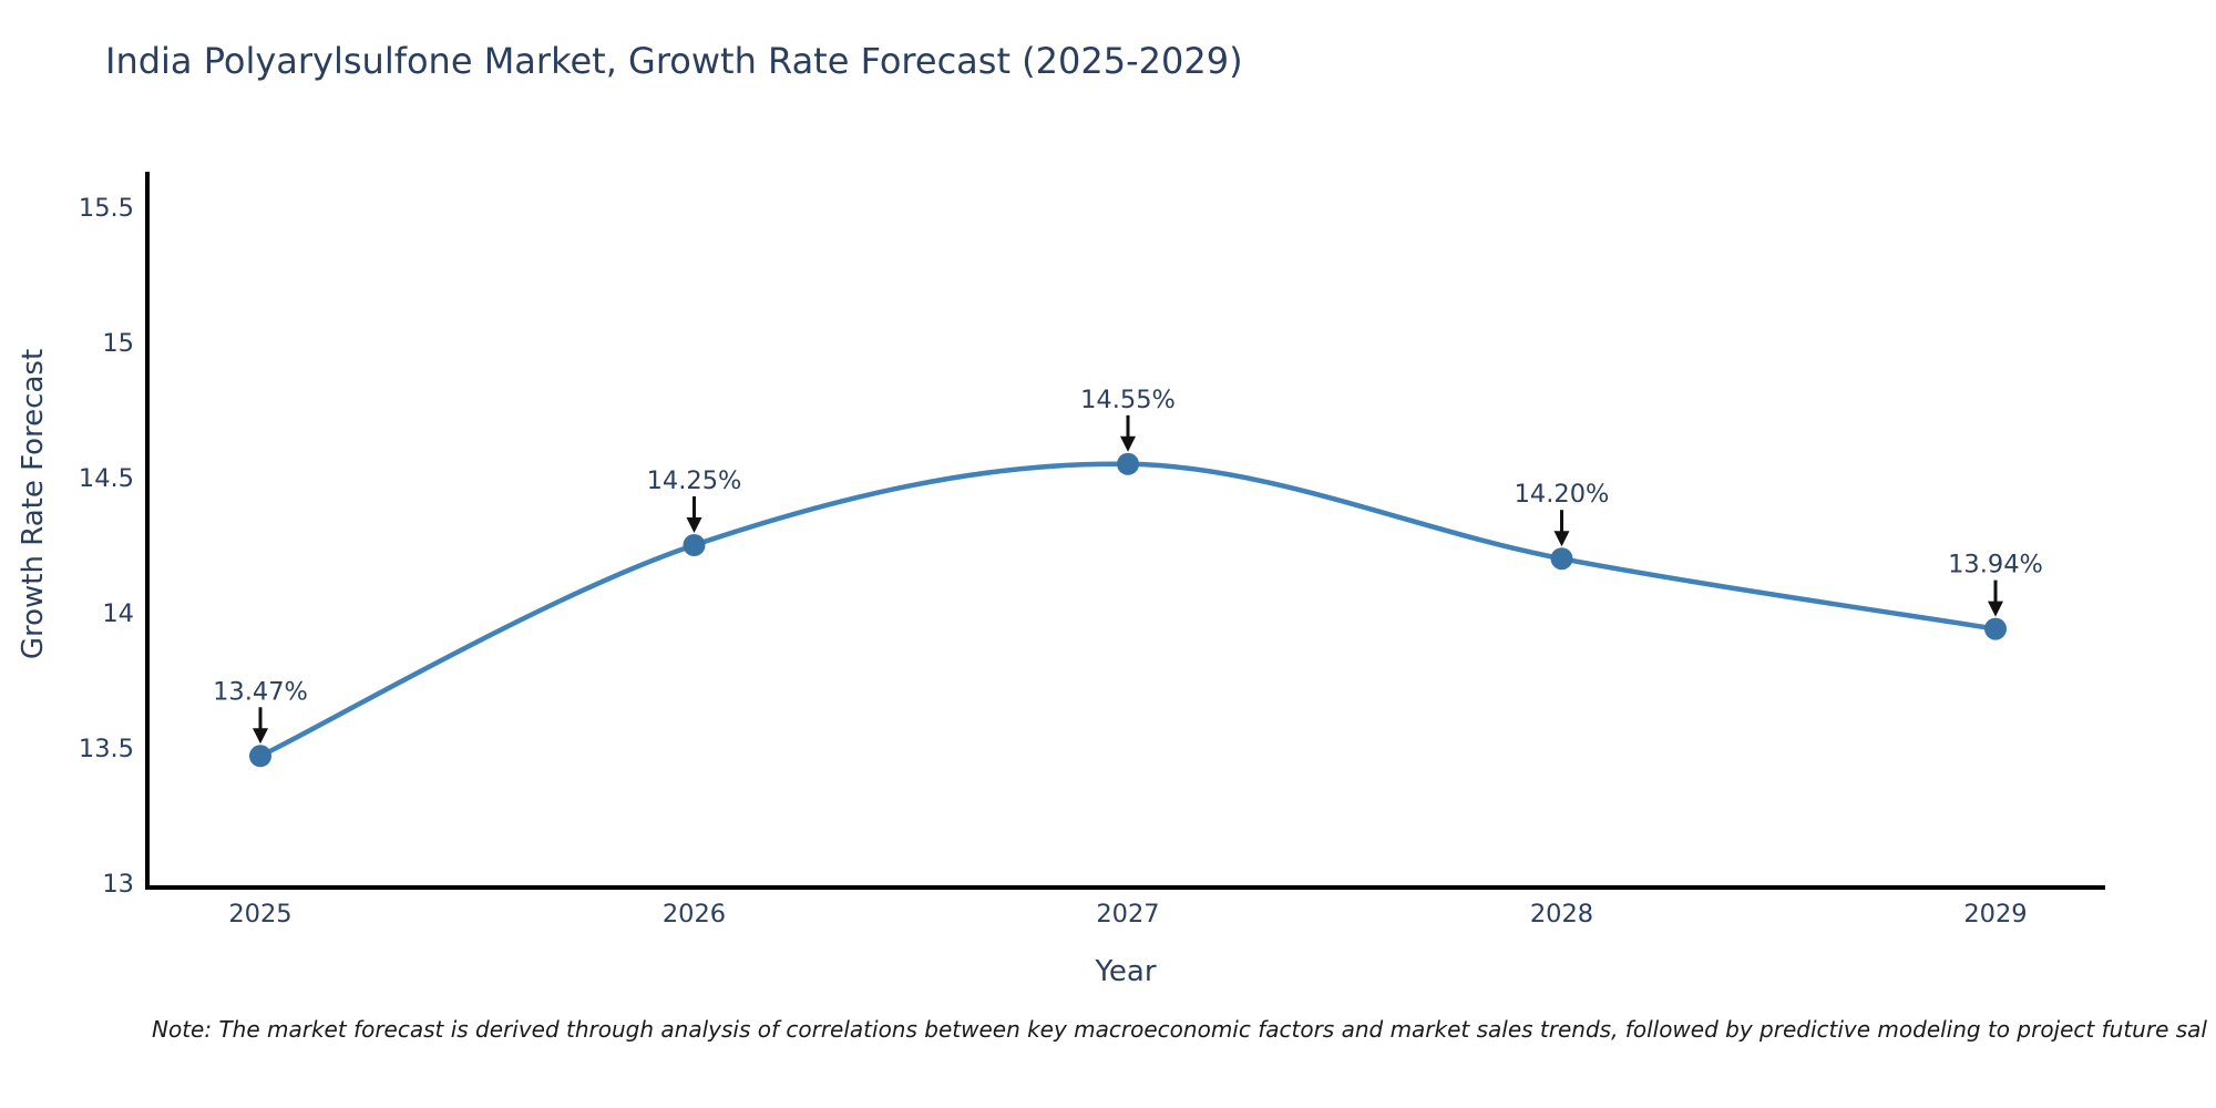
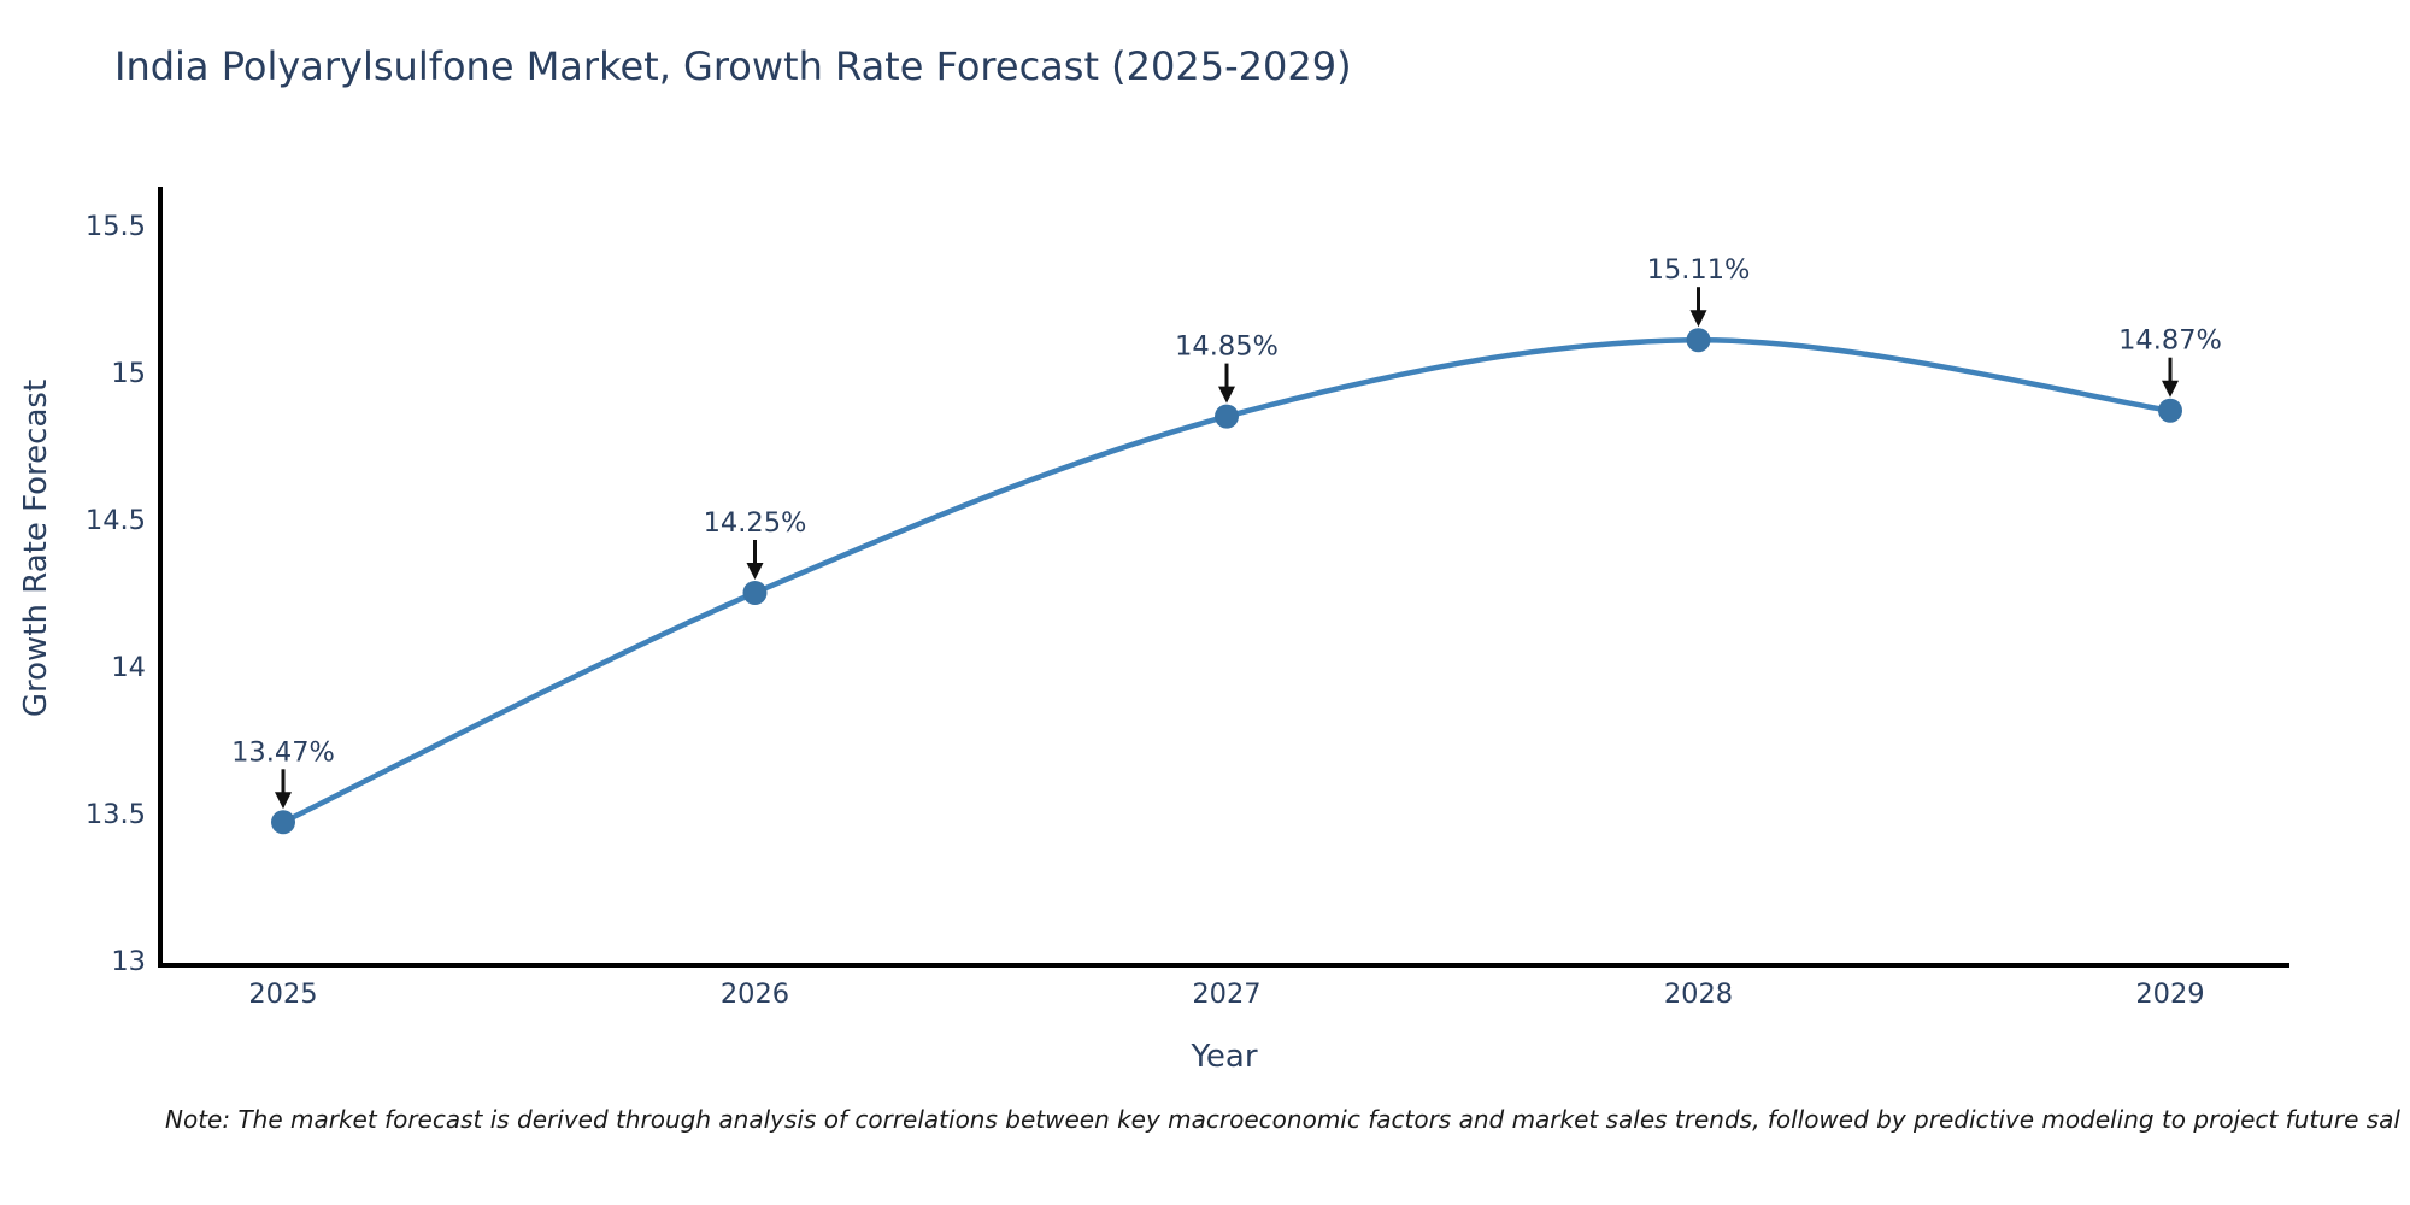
2027: 14.55% -> 14.85%
2028: 14.20% -> 15.11%
2029: 13.94% -> 14.87%
